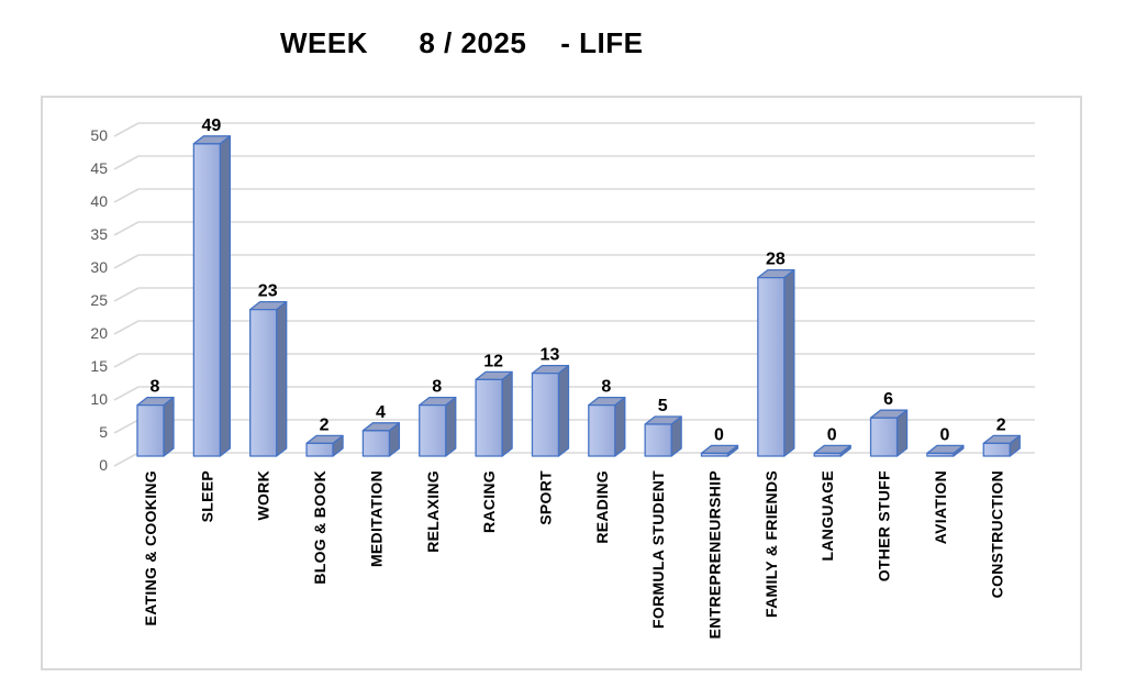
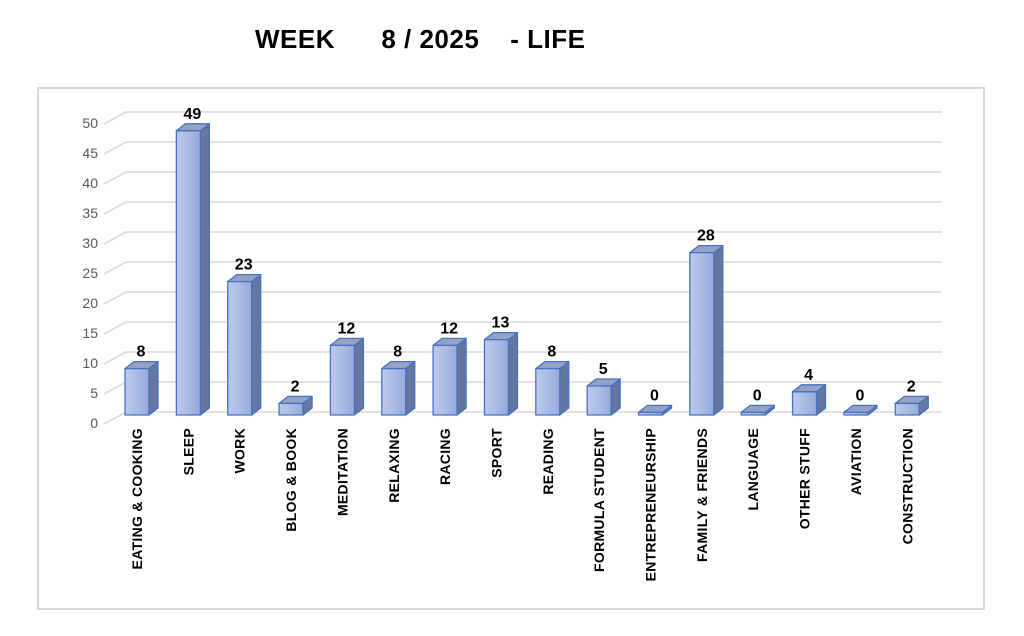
MEDITATION: 4 -> 12
OTHER STUFF: 6 -> 4
